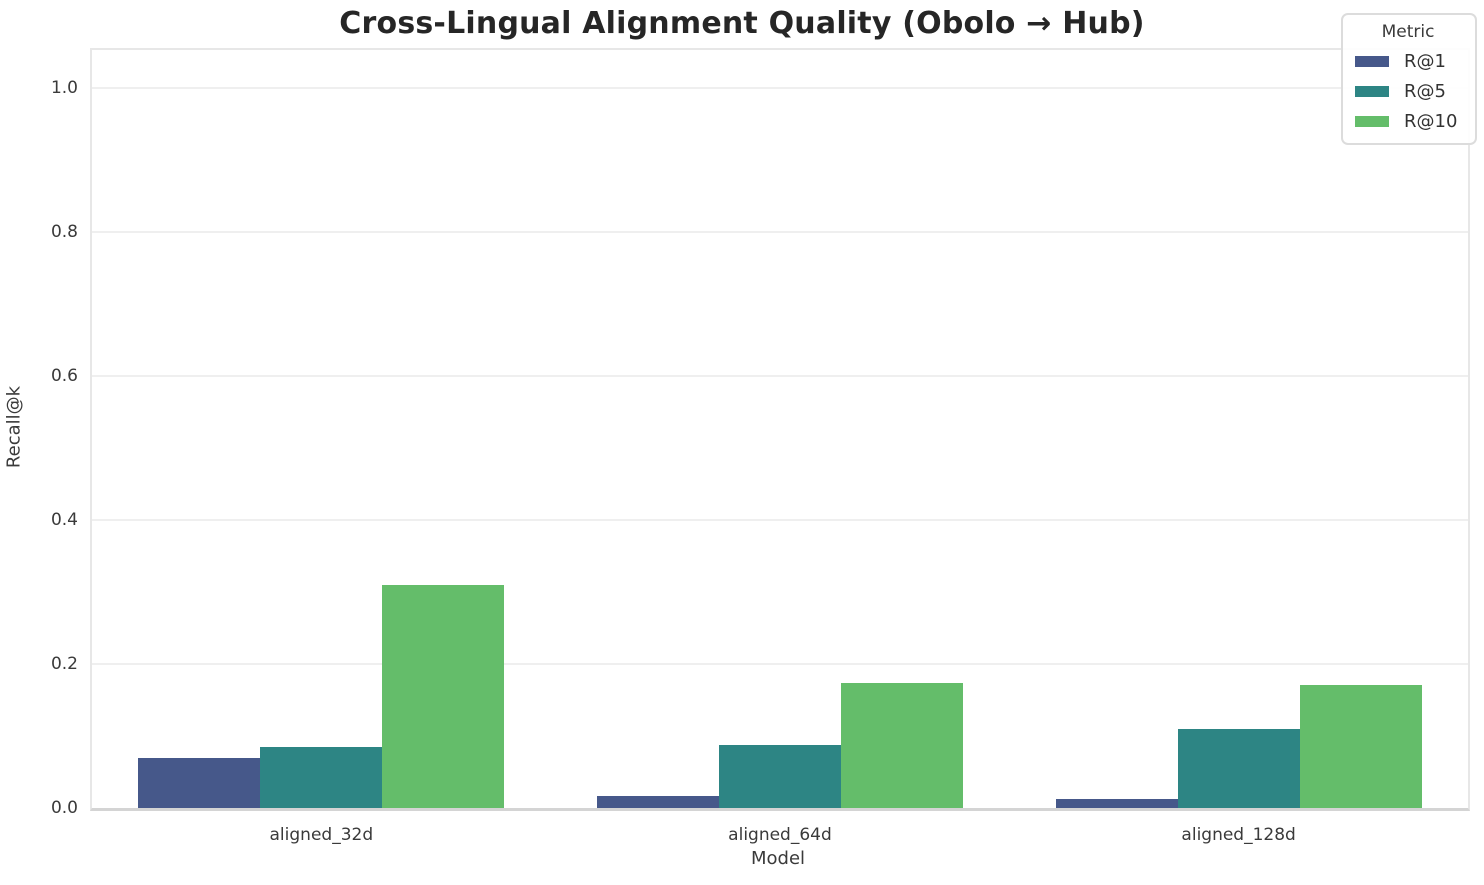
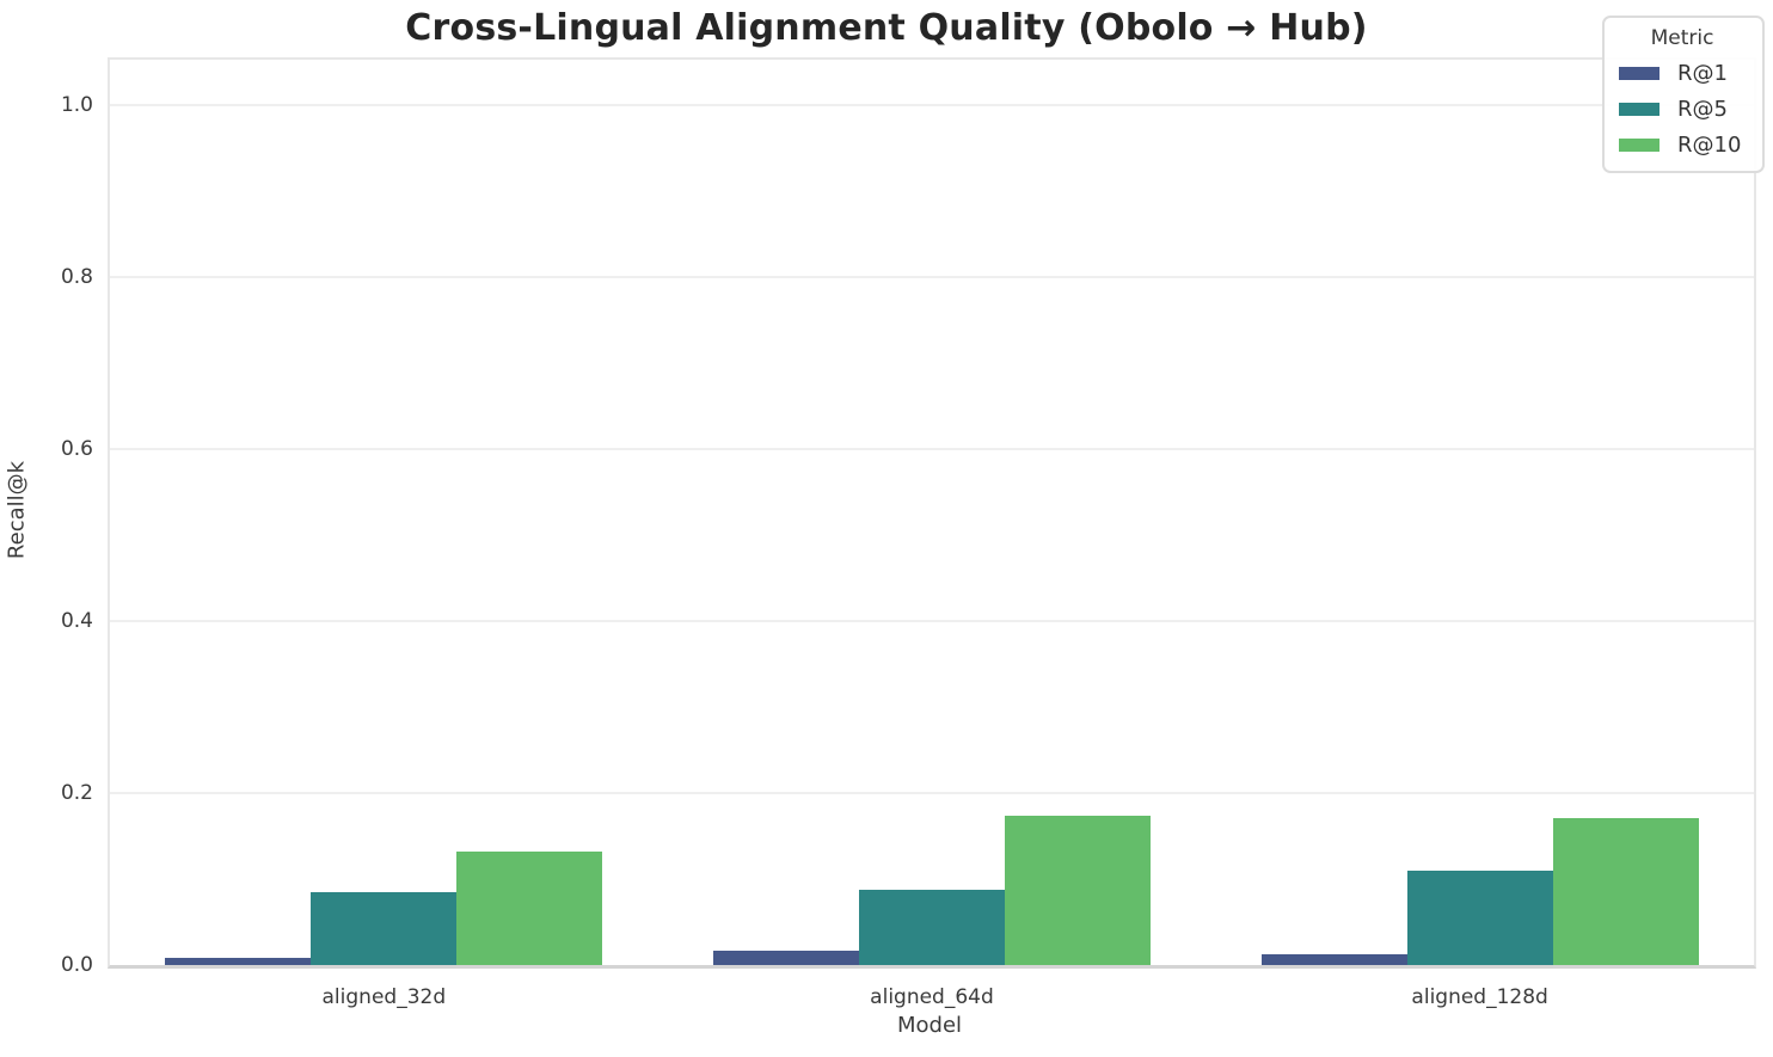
R@1/aligned_32d: 0.07 -> 0.01
R@10/aligned_32d: 0.31 -> 0.13
